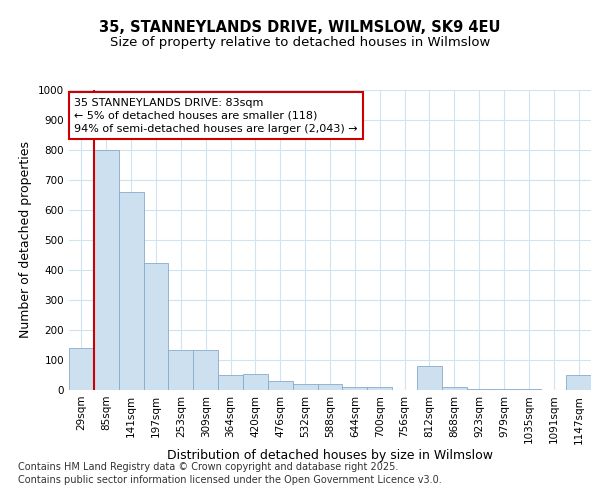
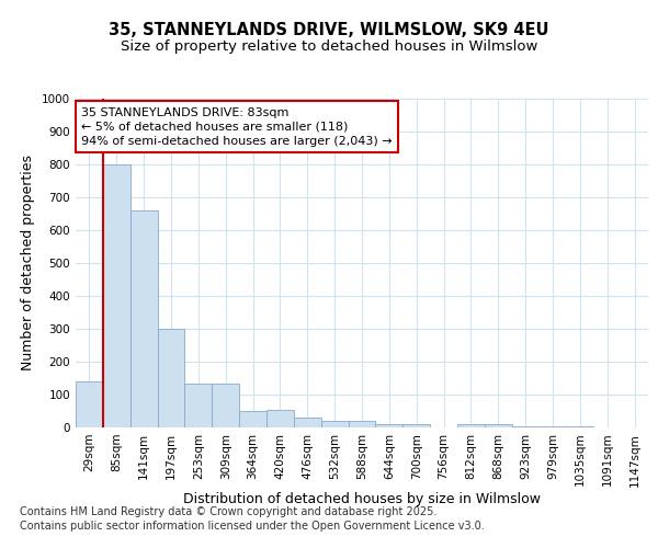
197sqm: 425 -> 300
812sqm: 80 -> 10
1147sqm: 50 -> 1
